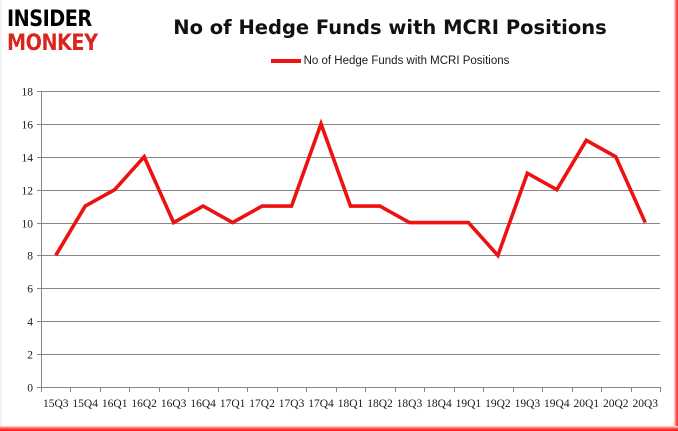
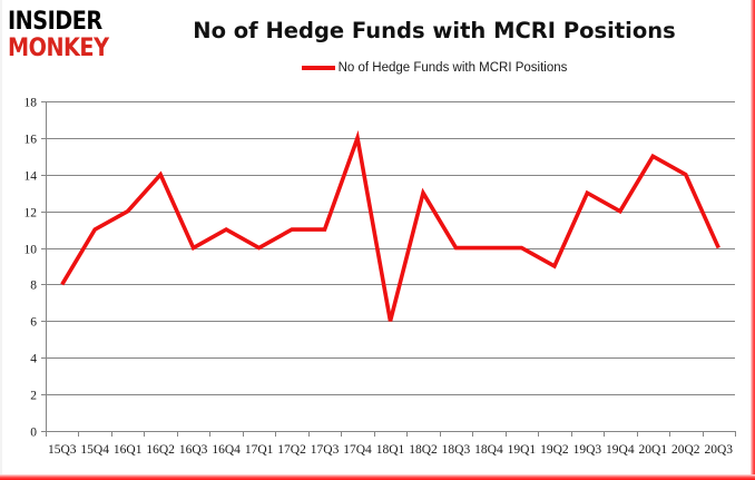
18Q1: 11 -> 6
18Q2: 11 -> 13
19Q2: 8 -> 9
